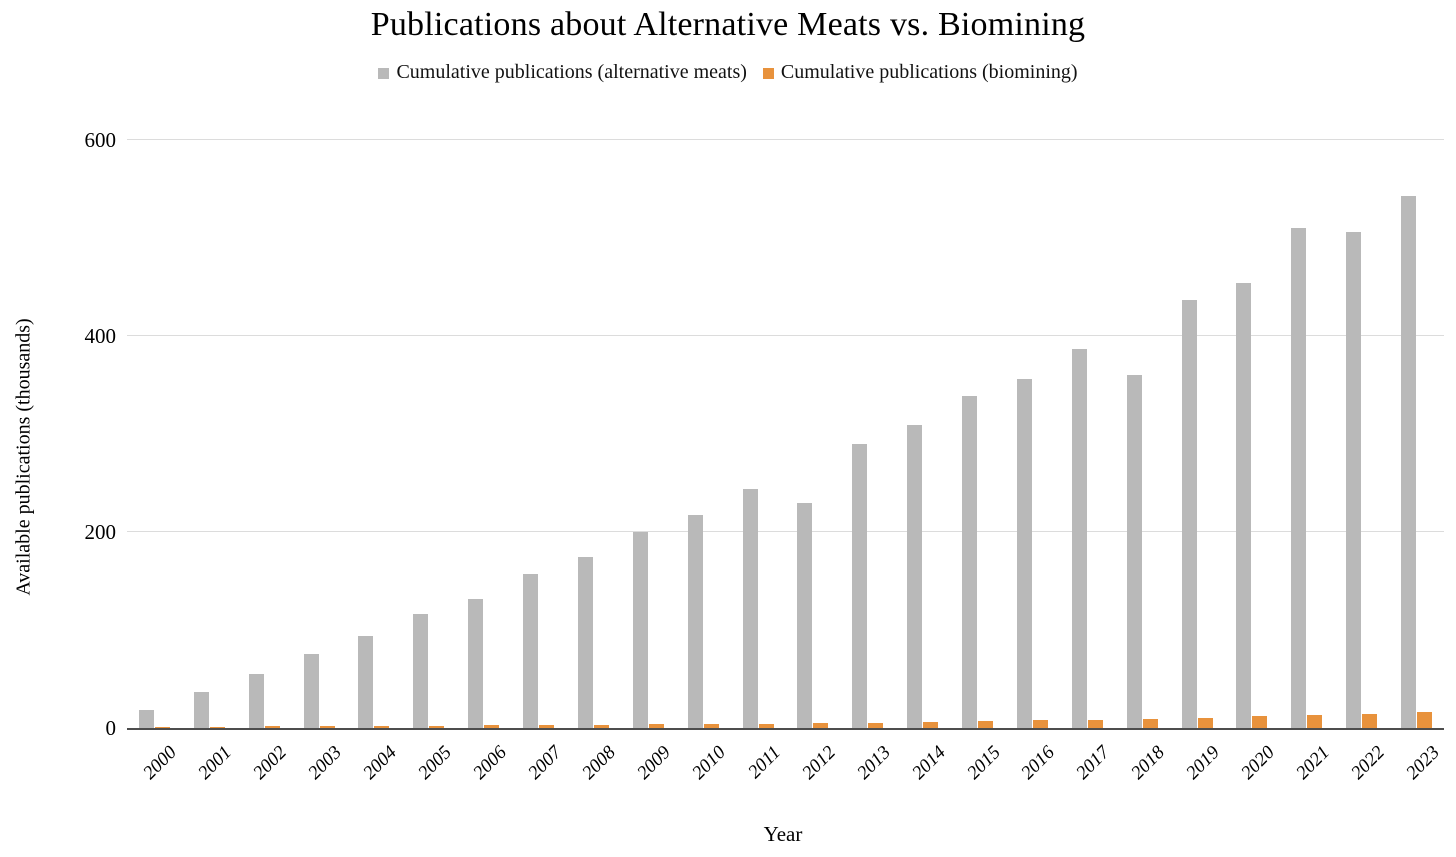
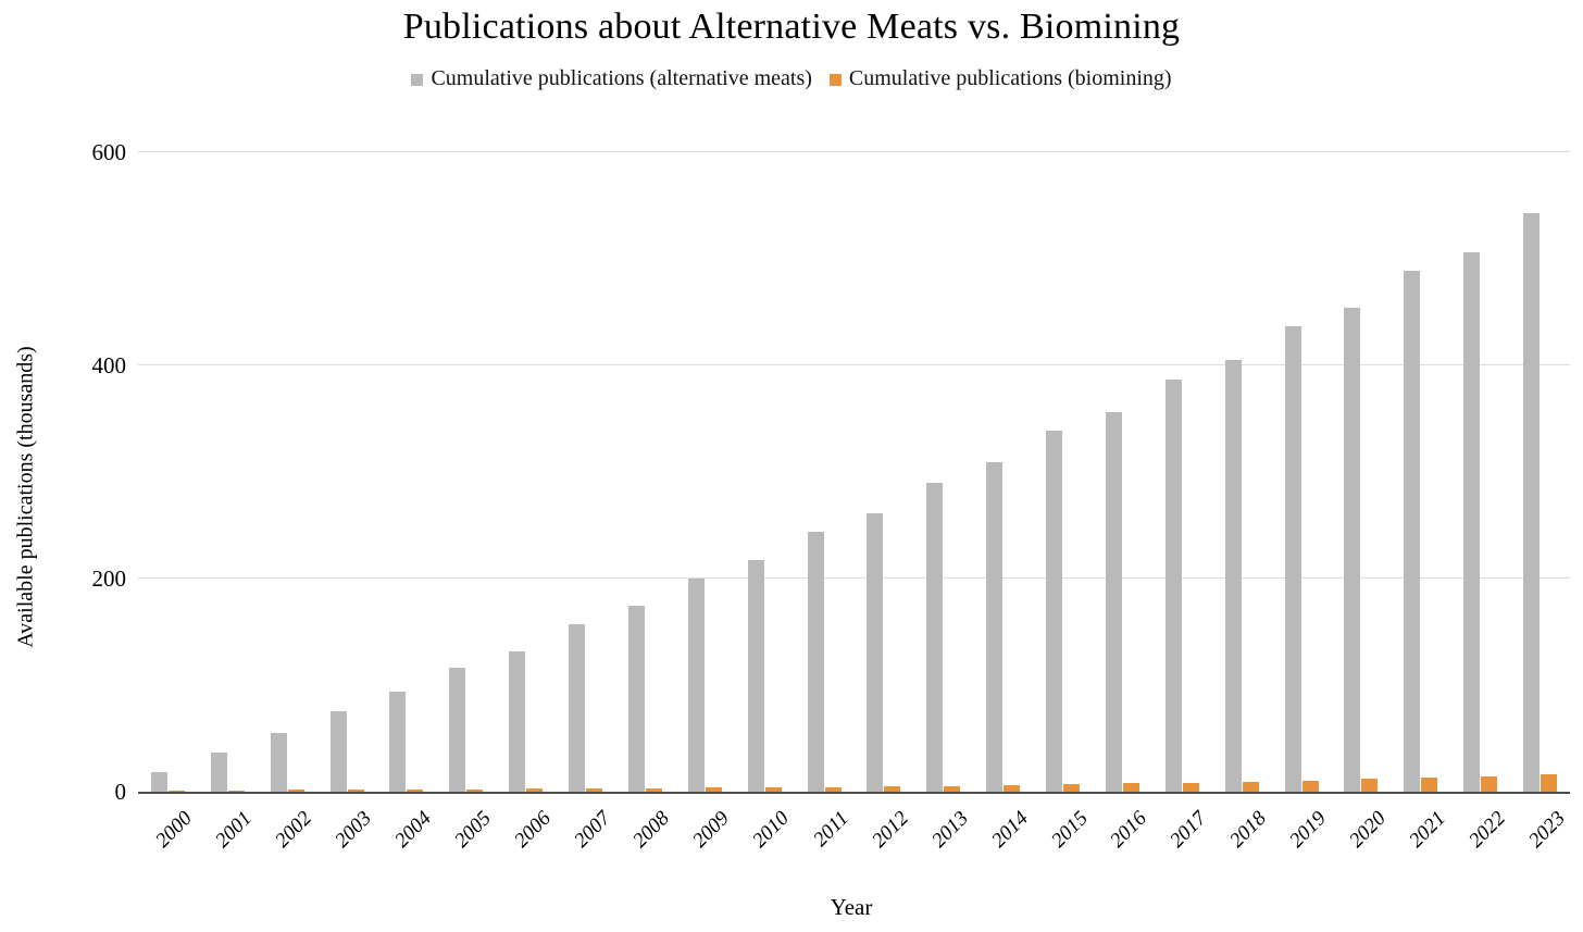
Cumulative publications (alternative meats)/2012: 230 -> 260
Cumulative publications (alternative meats)/2018: 360 -> 400
Cumulative publications (alternative meats)/2021: 510 -> 490
